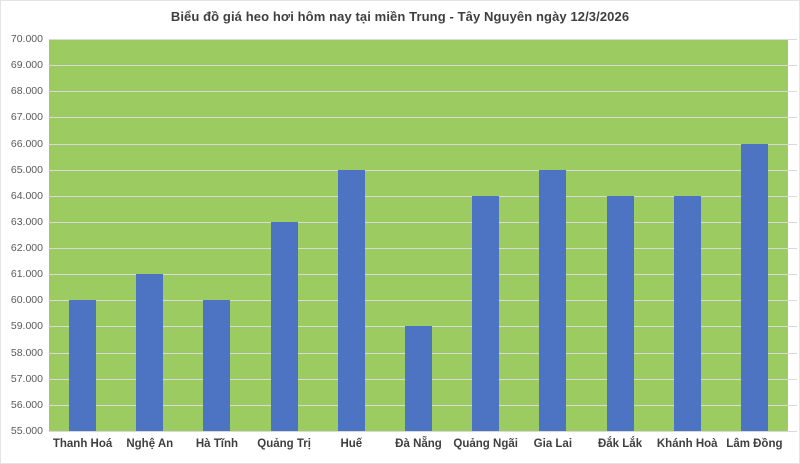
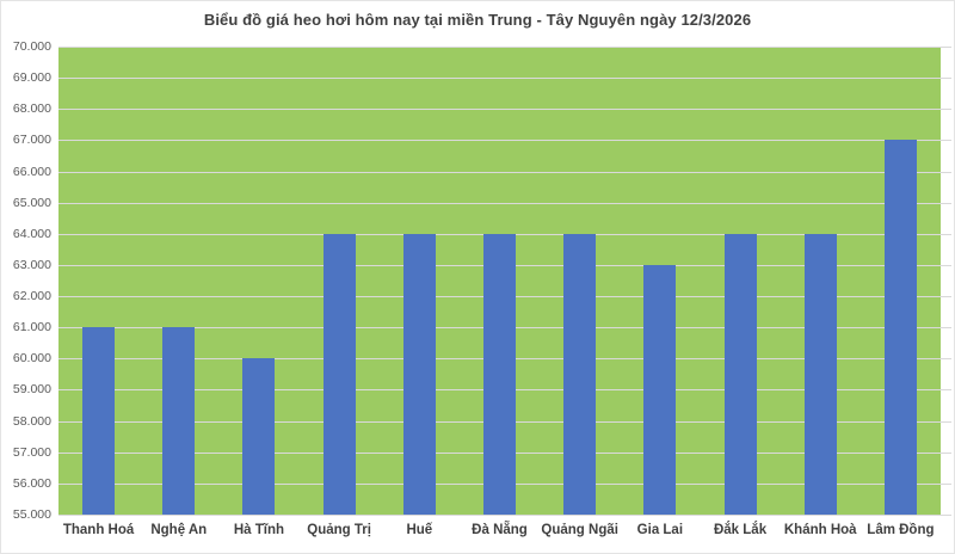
Thanh Hoá: 60000 -> 61000
Quảng Trị: 63000 -> 64000
Huế: 65000 -> 64000
Đà Nẵng: 59000 -> 64000
Gia Lai: 65000 -> 63000
Lâm Đồng: 66000 -> 67000
